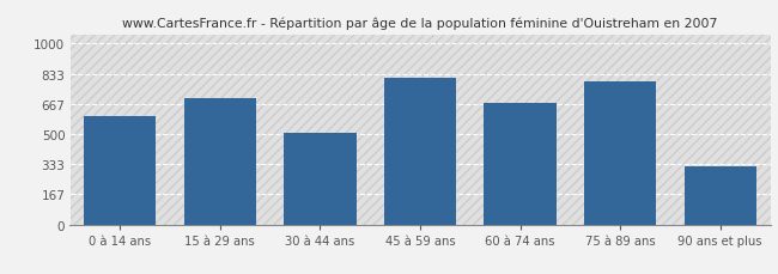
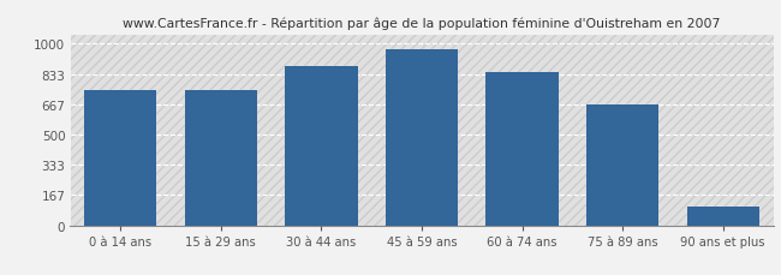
0 à 14 ans: 600 -> 740
15 à 29 ans: 700 -> 740
30 à 44 ans: 510 -> 880
45 à 59 ans: 810 -> 970
60 à 74 ans: 670 -> 840
75 à 89 ans: 790 -> 660
90 ans et plus: 320 -> 100
